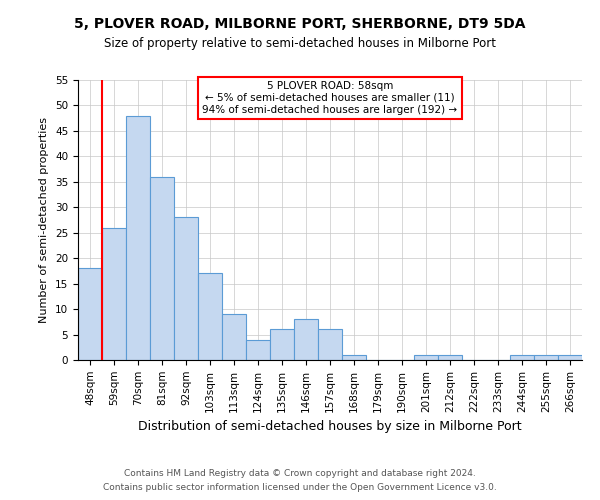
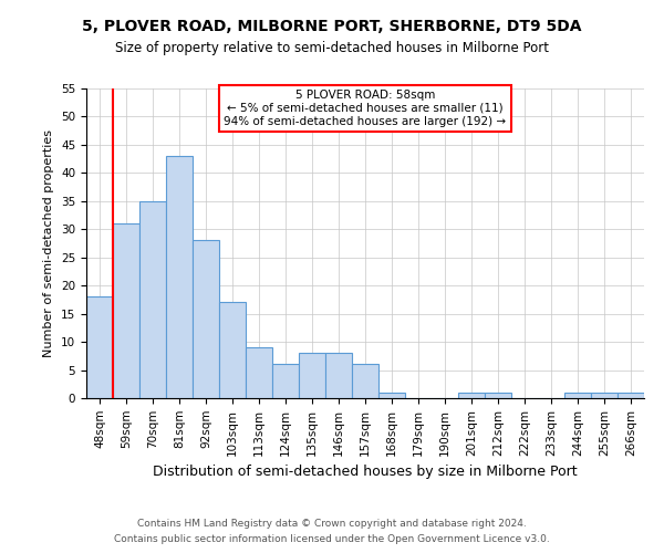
59sqm: 26 -> 31
70sqm: 48 -> 35
81sqm: 36 -> 43
124sqm: 4 -> 6
135sqm: 6 -> 8
